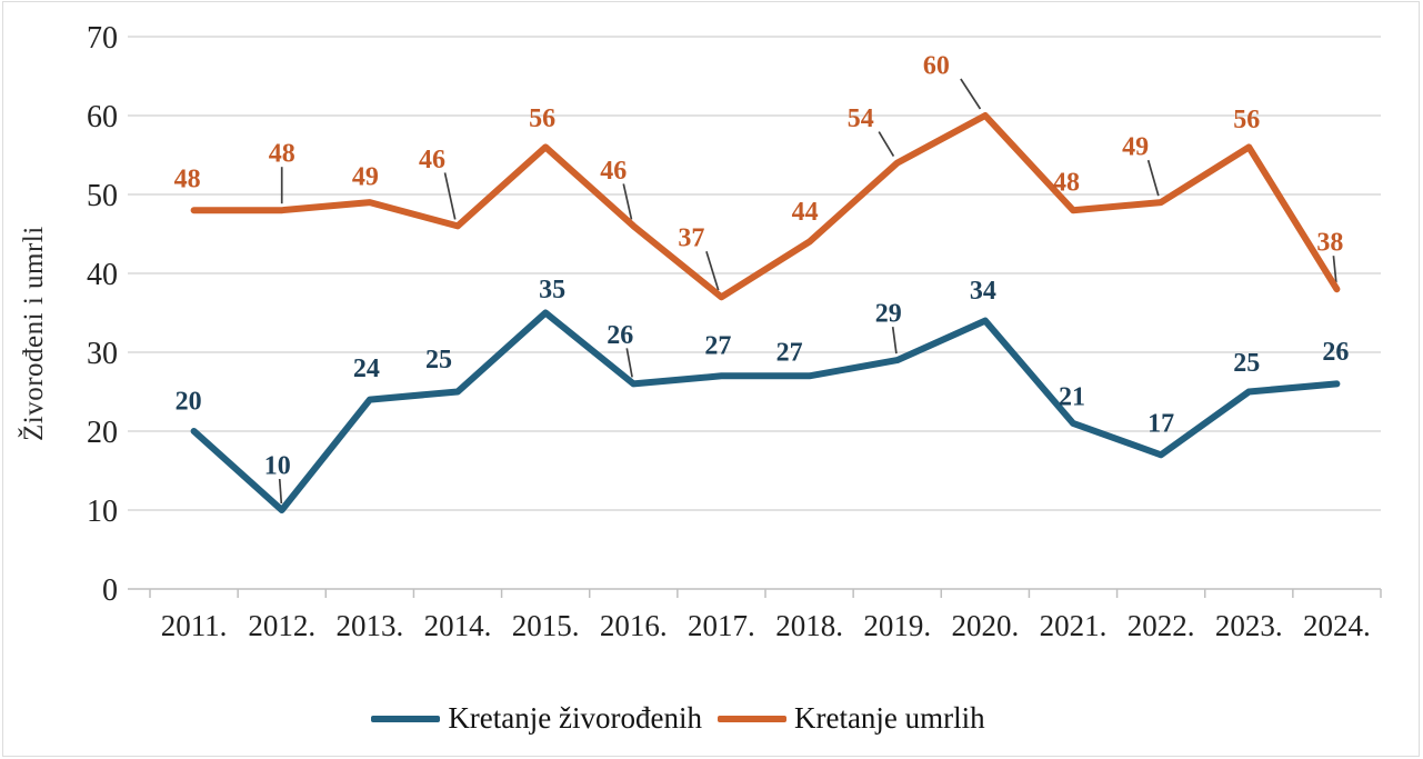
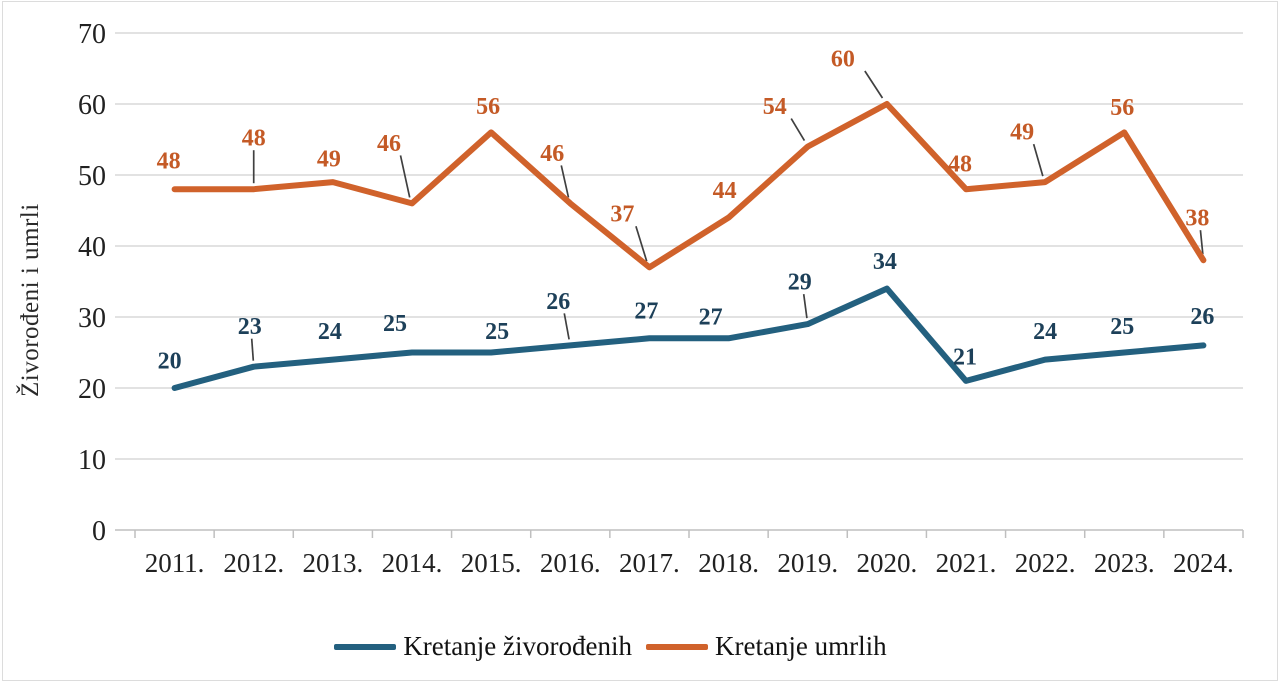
Kretanje živorođenih/2012.: 10 -> 23
Kretanje živorođenih/2015.: 35 -> 25
Kretanje živorođenih/2022.: 17 -> 24
